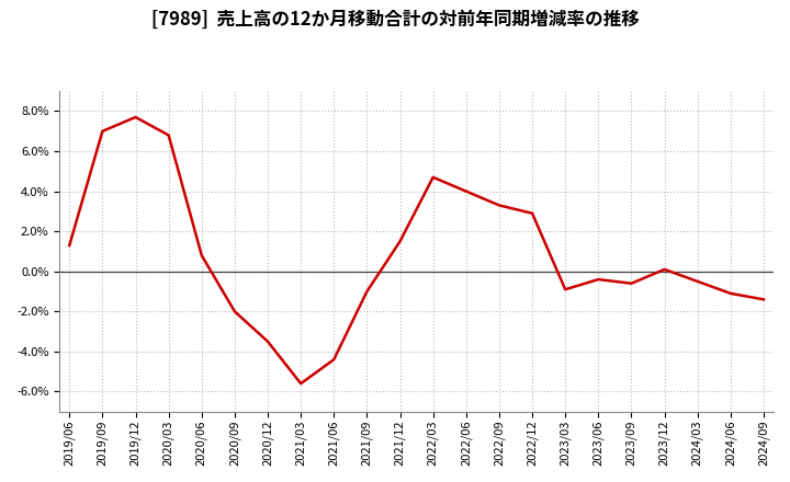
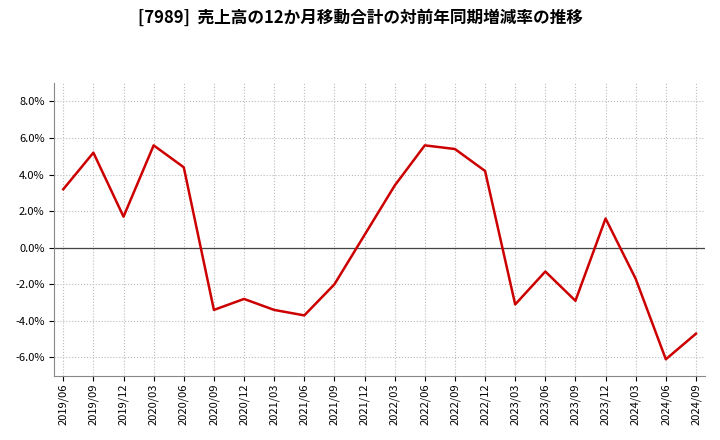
2019/06: 1.3% -> 3.2%
2019/09: 7.0% -> 5.2%
2019/12: 7.7% -> 1.7%
2020/03: 6.8% -> 5.6%
2020/06: 0.8% -> 4.4%
2020/09: -2.0% -> -3.4%
2020/12: -3.5% -> -2.8%
2021/03: -5.6% -> -3.4%
2021/06: -4.4% -> -3.7%
2021/09: -1.0% -> -2.0%
2021/12: 1.5% -> 0.7%
2022/03: 4.7% -> 3.4%
2022/06: 4.0% -> 5.6%
2022/09: 3.3% -> 5.4%
2022/12: 2.9% -> 4.2%
2023/03: -0.9% -> -3.1%
2023/06: -0.4% -> -1.3%
2023/09: -0.6% -> -2.9%
2023/12: 0.1% -> 1.6%
2024/03: -0.5% -> -1.7%
2024/06: -1.1% -> -6.1%
2024/09: -1.4% -> -4.7%
